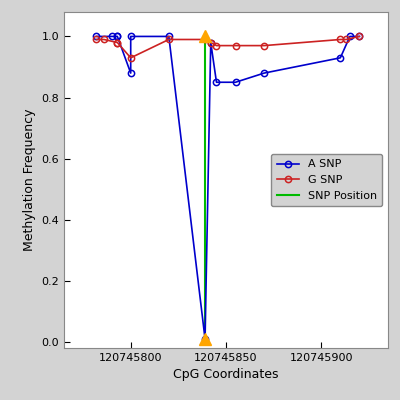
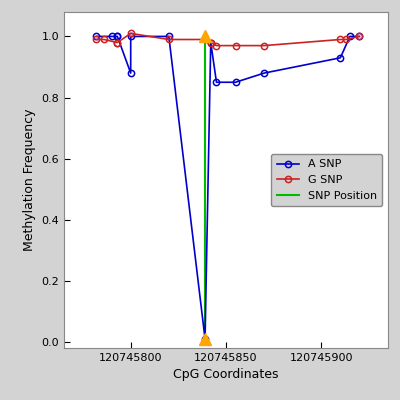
G SNP/120745800: 0.93 -> 1.01
